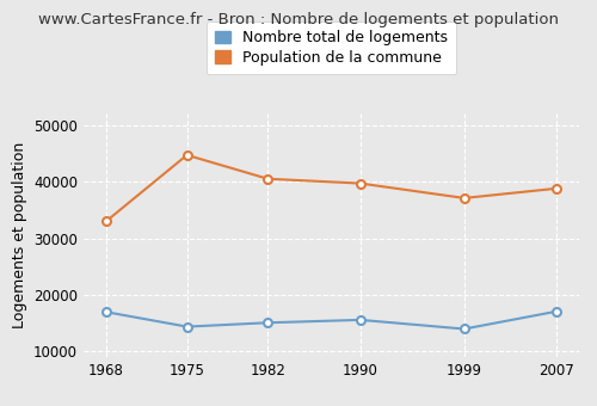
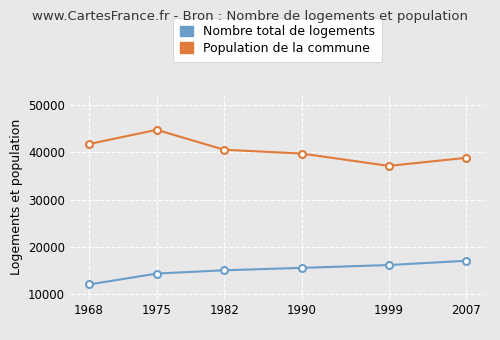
Nombre total de logements/1968: 17000 -> 12100
Population de la commune/1968: 33000 -> 41700
Nombre total de logements/1999: 14000 -> 16200
